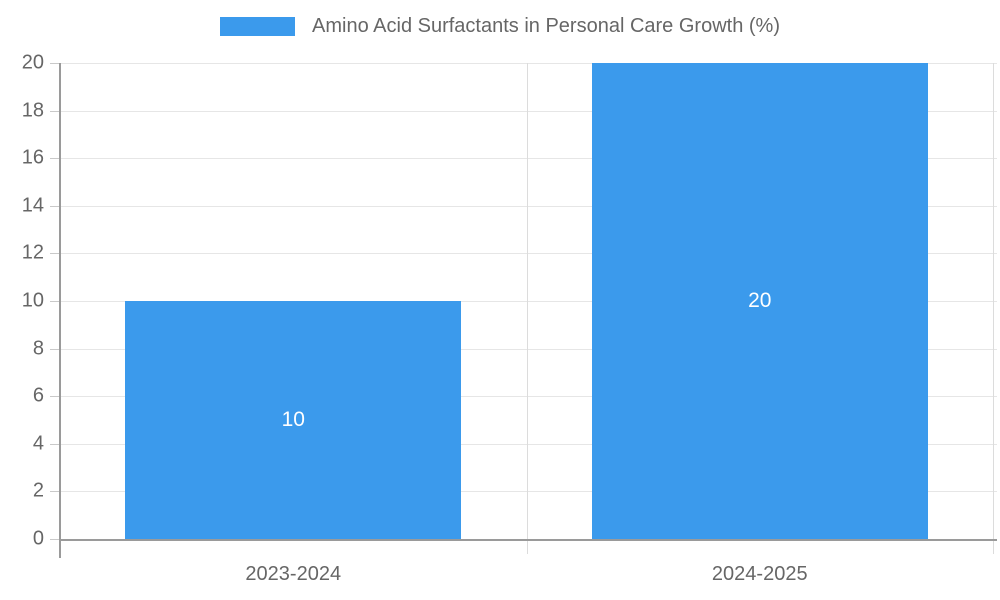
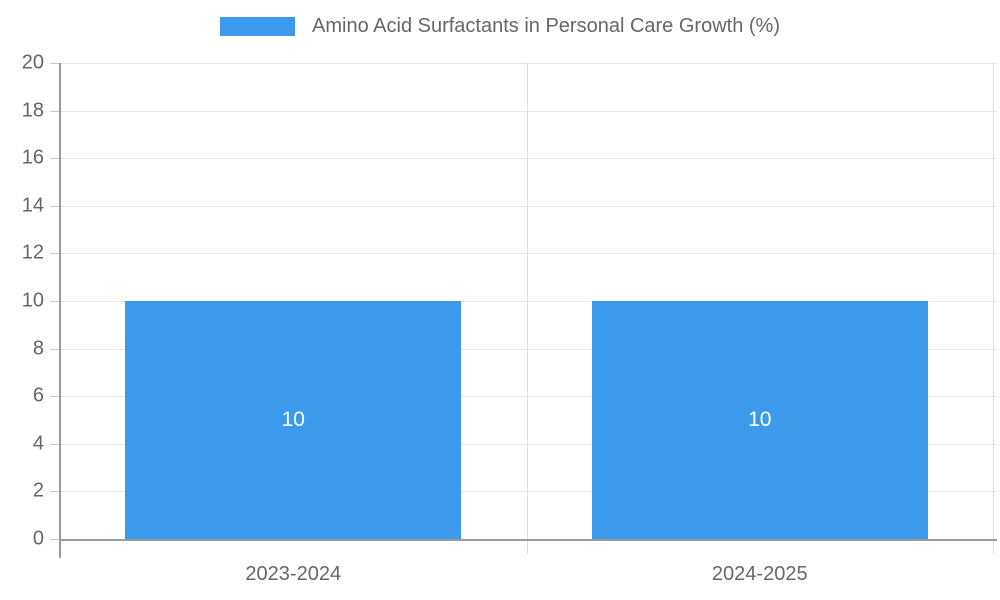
2024-2025: 20 -> 10
